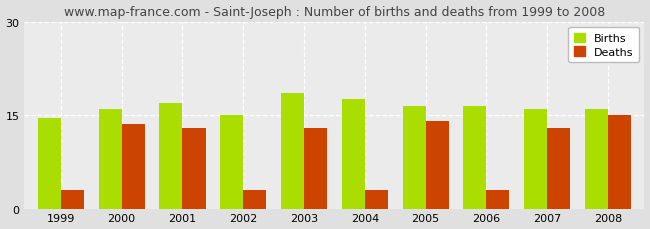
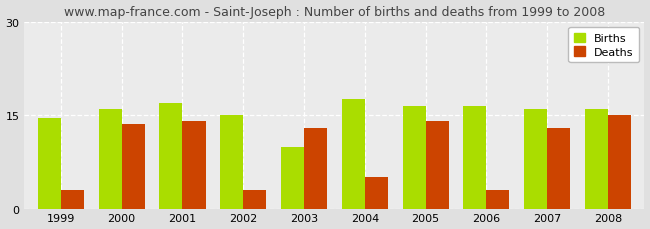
Deaths/2001: 13.0 -> 14.0
Births/2003: 18.5 -> 9.8
Deaths/2004: 3.0 -> 5.0
